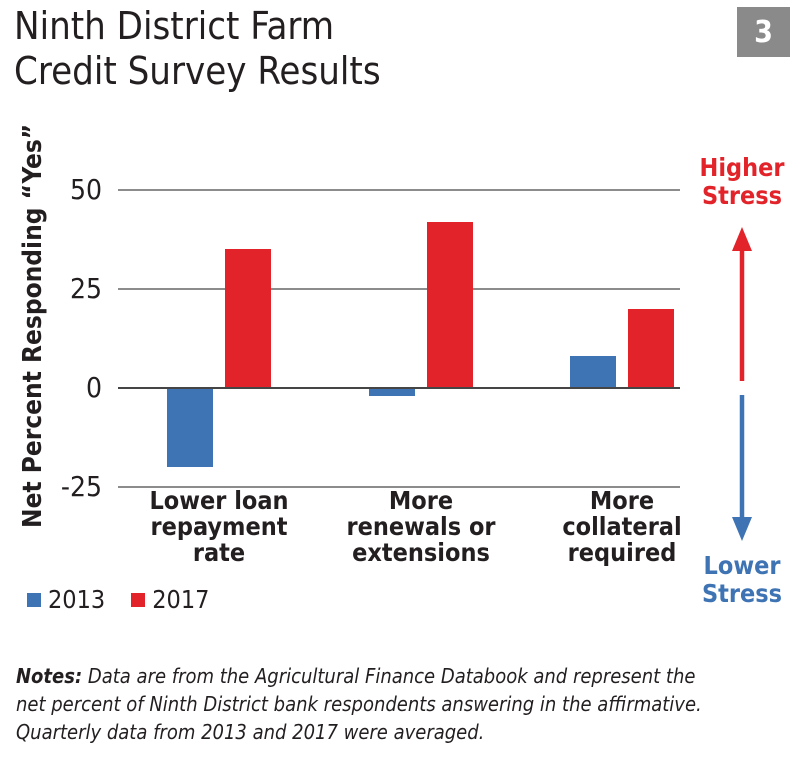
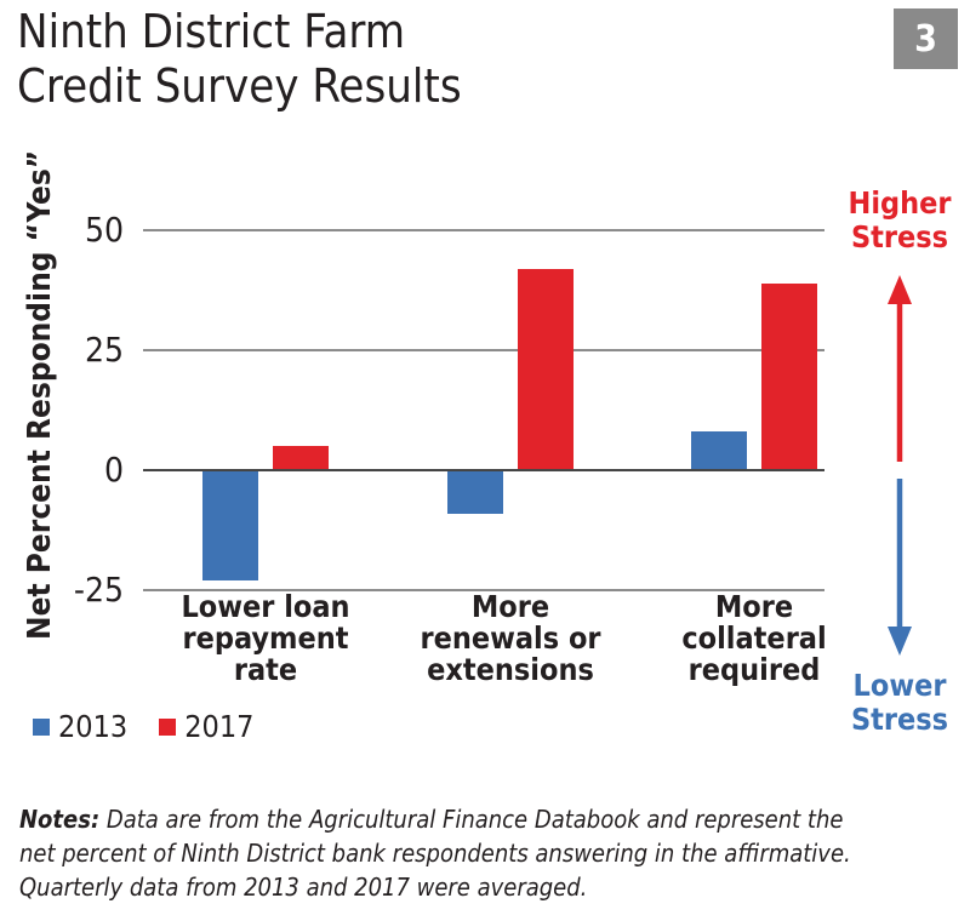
2013/Lower loan repayment rate: -20 -> -23
2017/Lower loan repayment rate: 35 -> 5
2013/More renewals or extensions: -2 -> -9
2017/More collateral required: 20 -> 39
